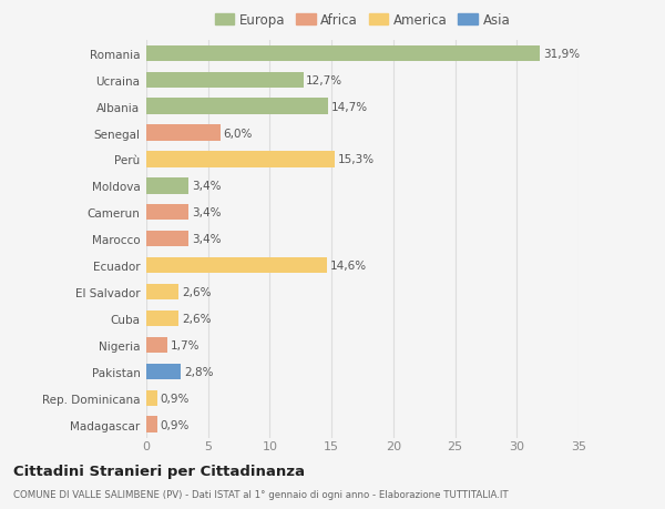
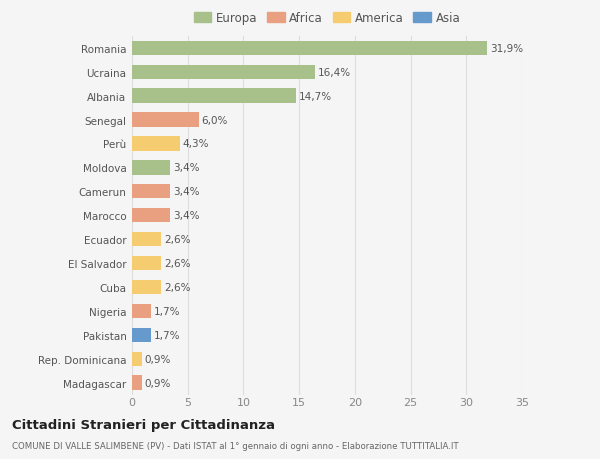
Ucraina: 12,7% -> 16,4%
Perù: 15,3% -> 4,3%
Ecuador: 14,6% -> 2,6%
Pakistan: 2,8% -> 1,7%
